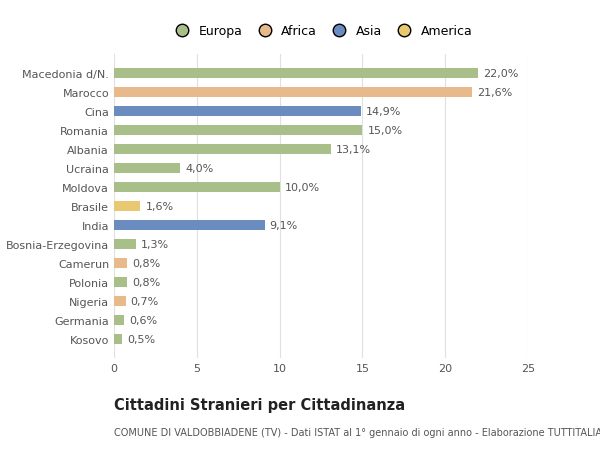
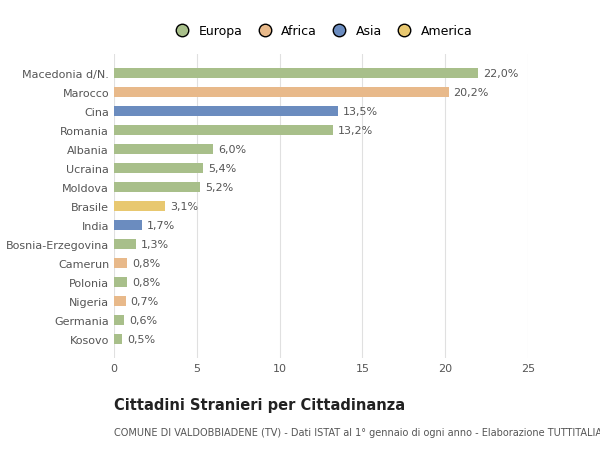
Marocco: 21,6% -> 20,2%
Cina: 14,9% -> 13,5%
Romania: 15,0% -> 13,2%
Albania: 13,1% -> 6,0%
Ucraina: 4,0% -> 5,4%
Moldova: 10,0% -> 5,2%
Brasile: 1,6% -> 3,1%
India: 9,1% -> 1,7%
